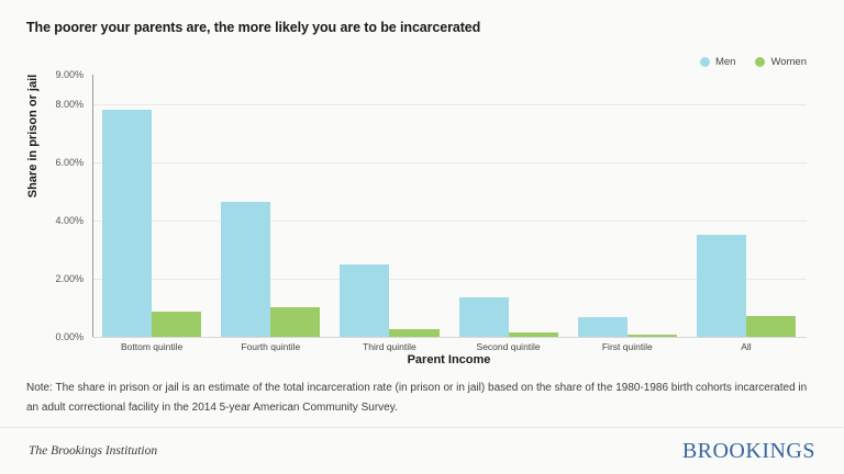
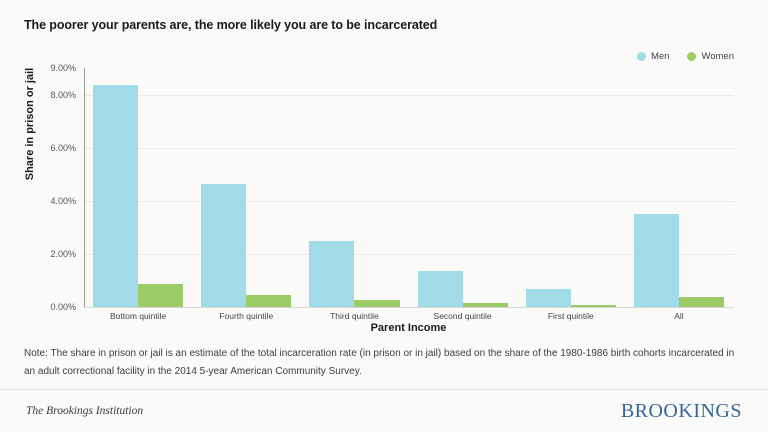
Men/Bottom quintile: 7.8% -> 8.3%
Women/Fourth quintile: 1.0% -> 0.5%
Women/All: 0.7% -> 0.4%
